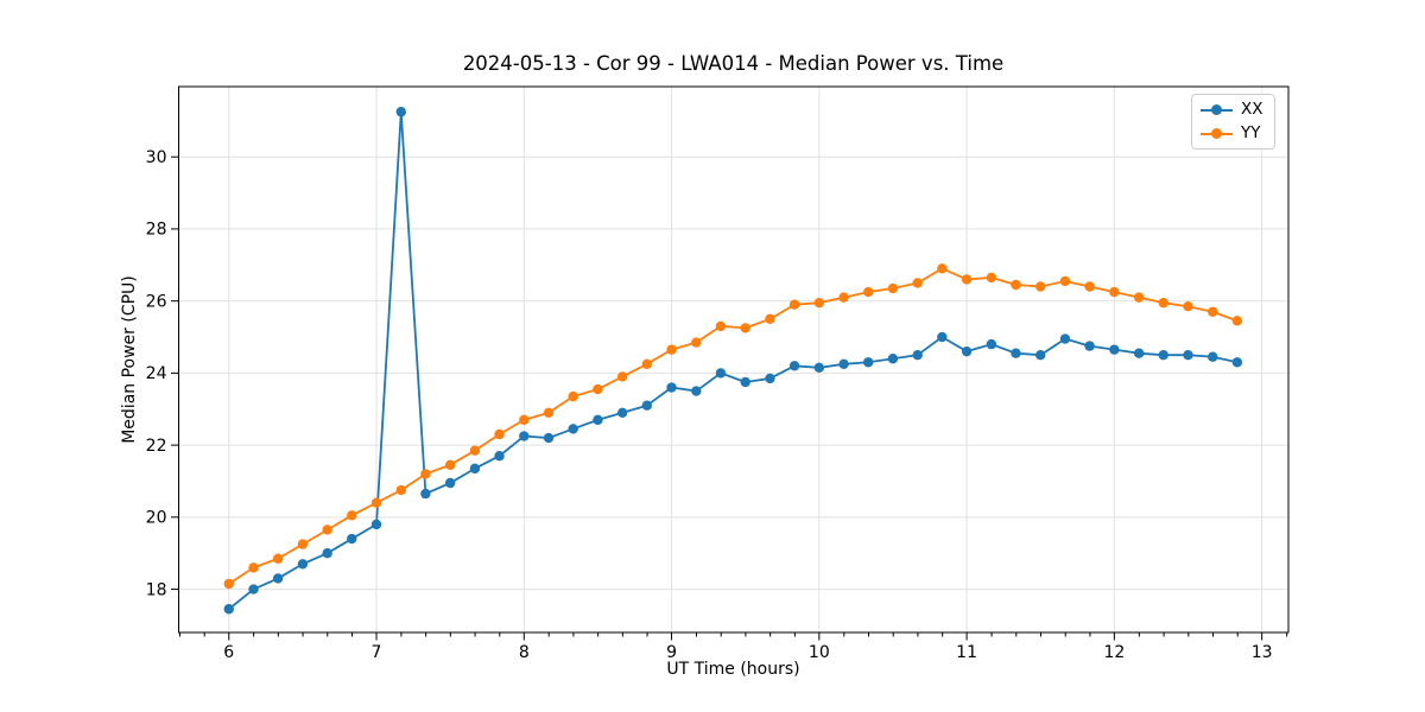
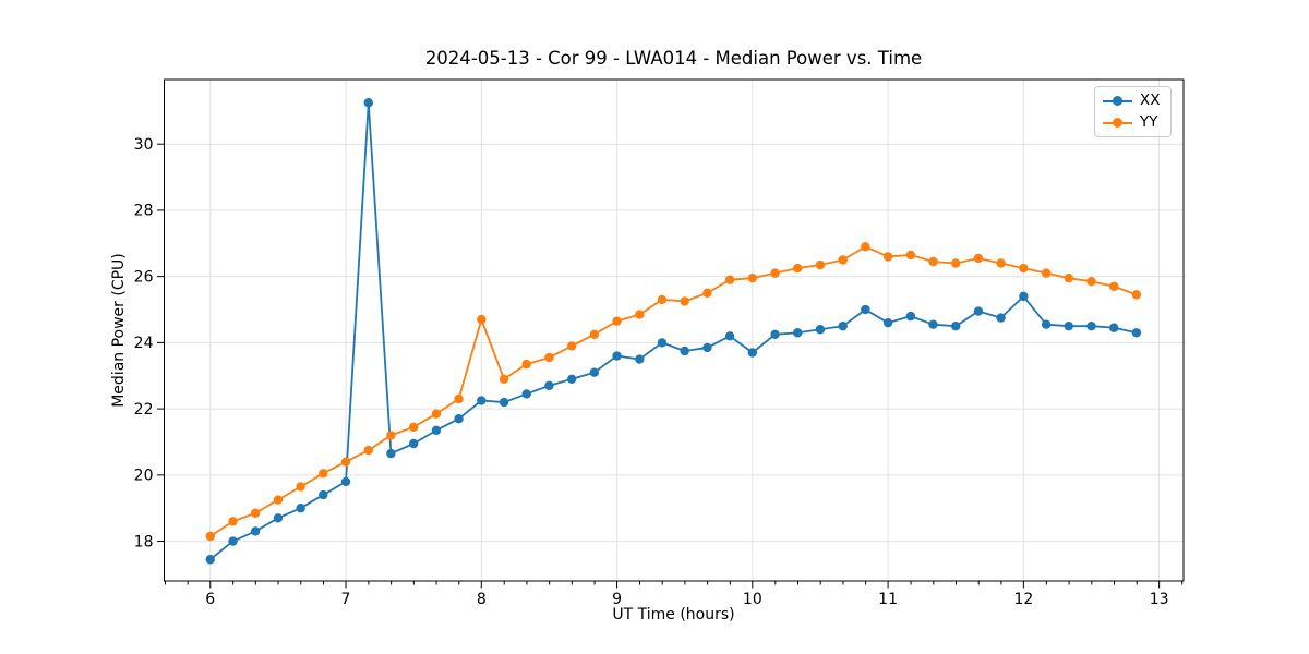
YY/8: 22.7 -> 24.7
XX/10: 24.1 -> 23.7
XX/12: 24.6 -> 25.4
